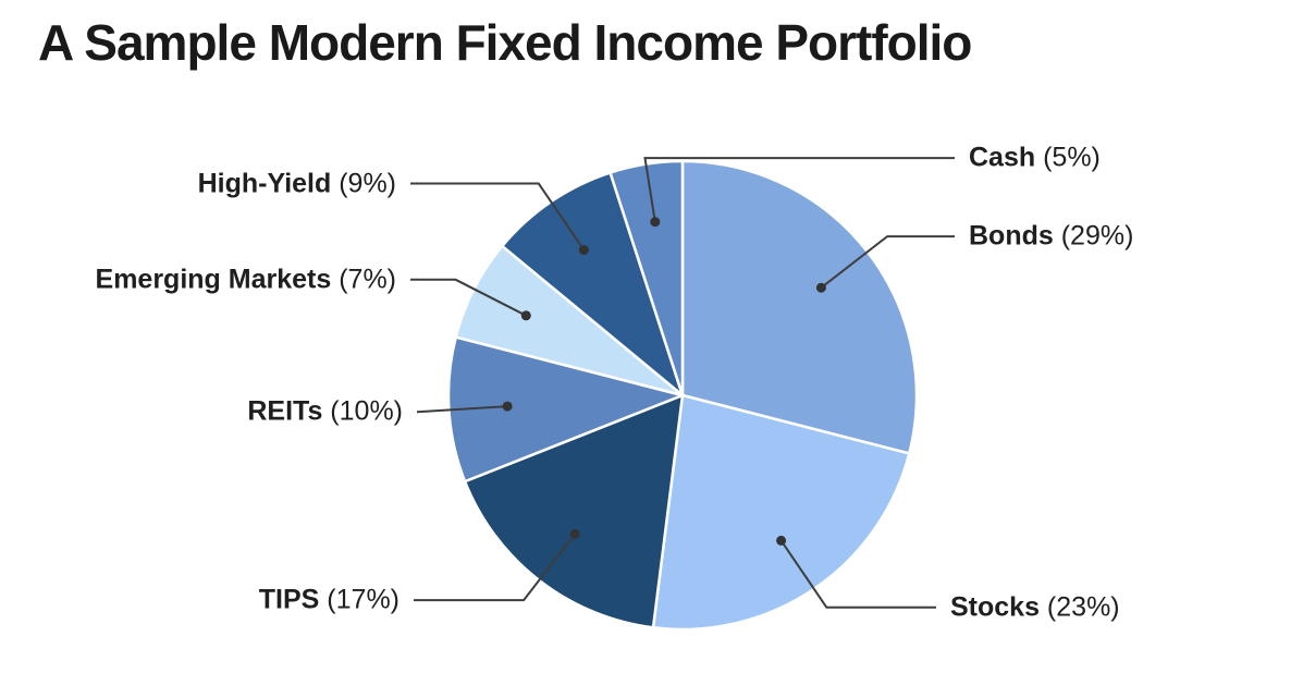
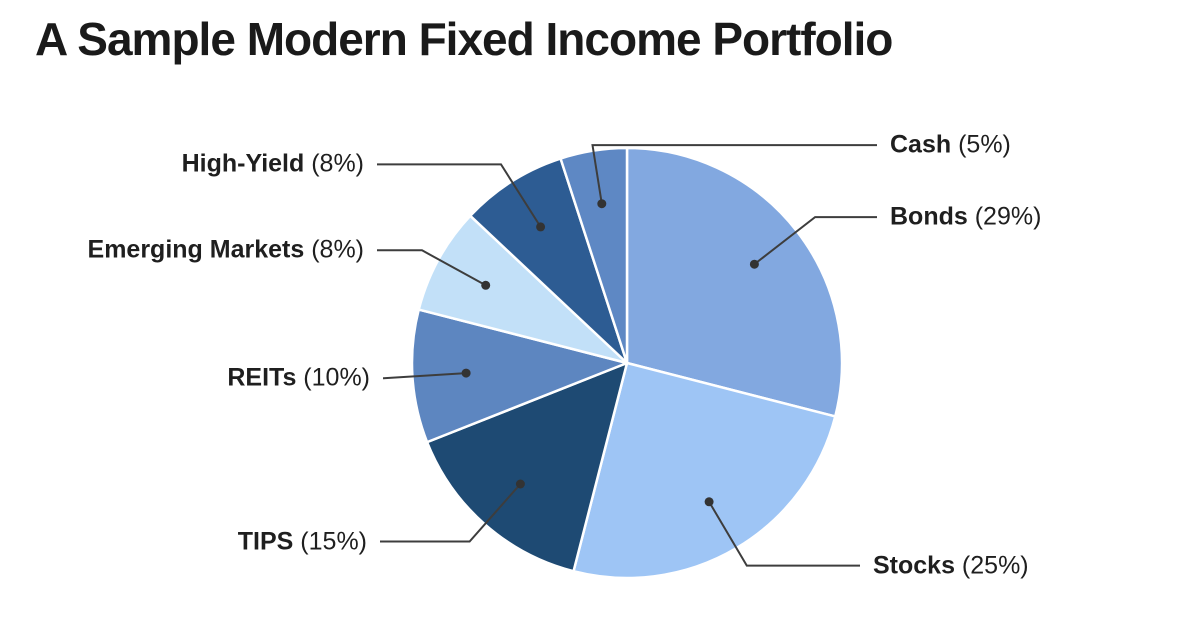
Stocks: 23% -> 25%
TIPS: 17% -> 15%
Emerging Markets: 7% -> 8%
High-Yield: 9% -> 8%
